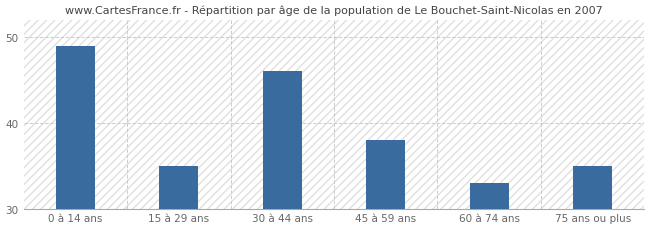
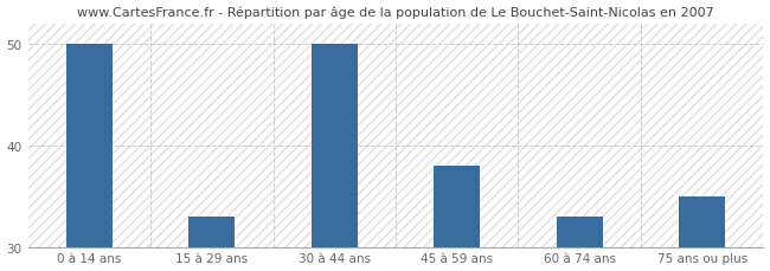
0 à 14 ans: 49 -> 50
15 à 29 ans: 35 -> 33
30 à 44 ans: 46 -> 50
